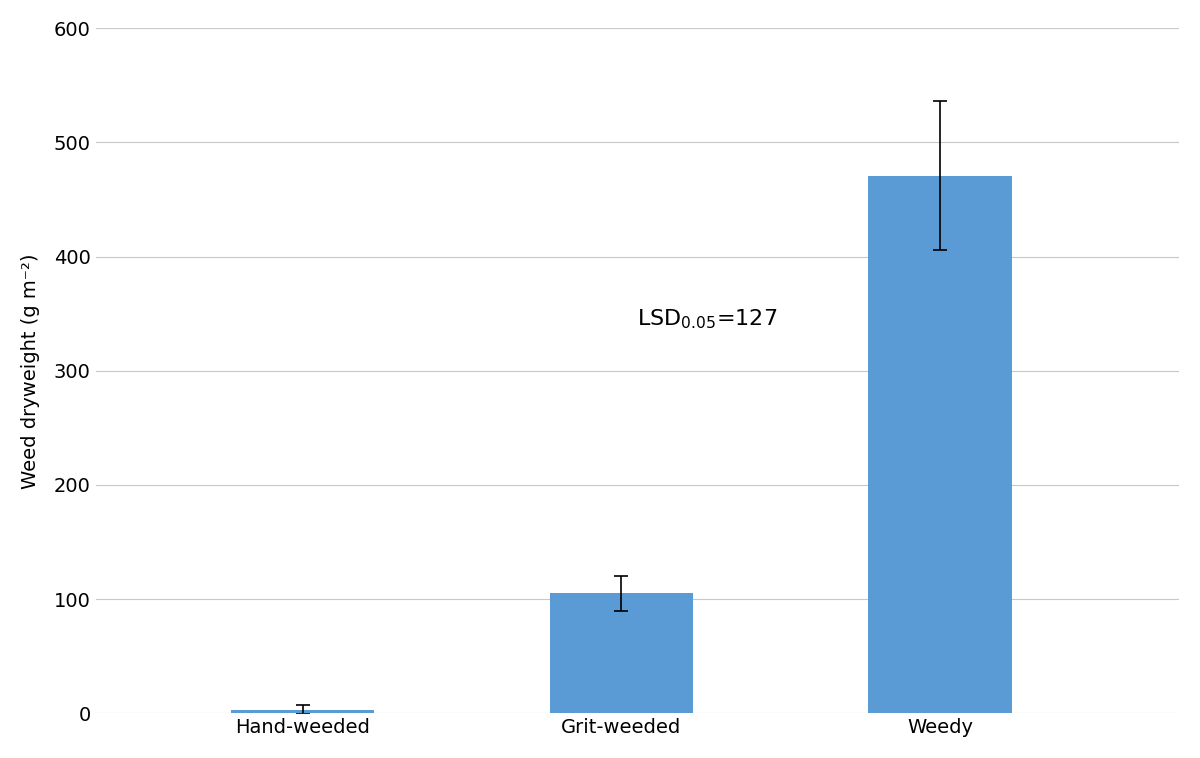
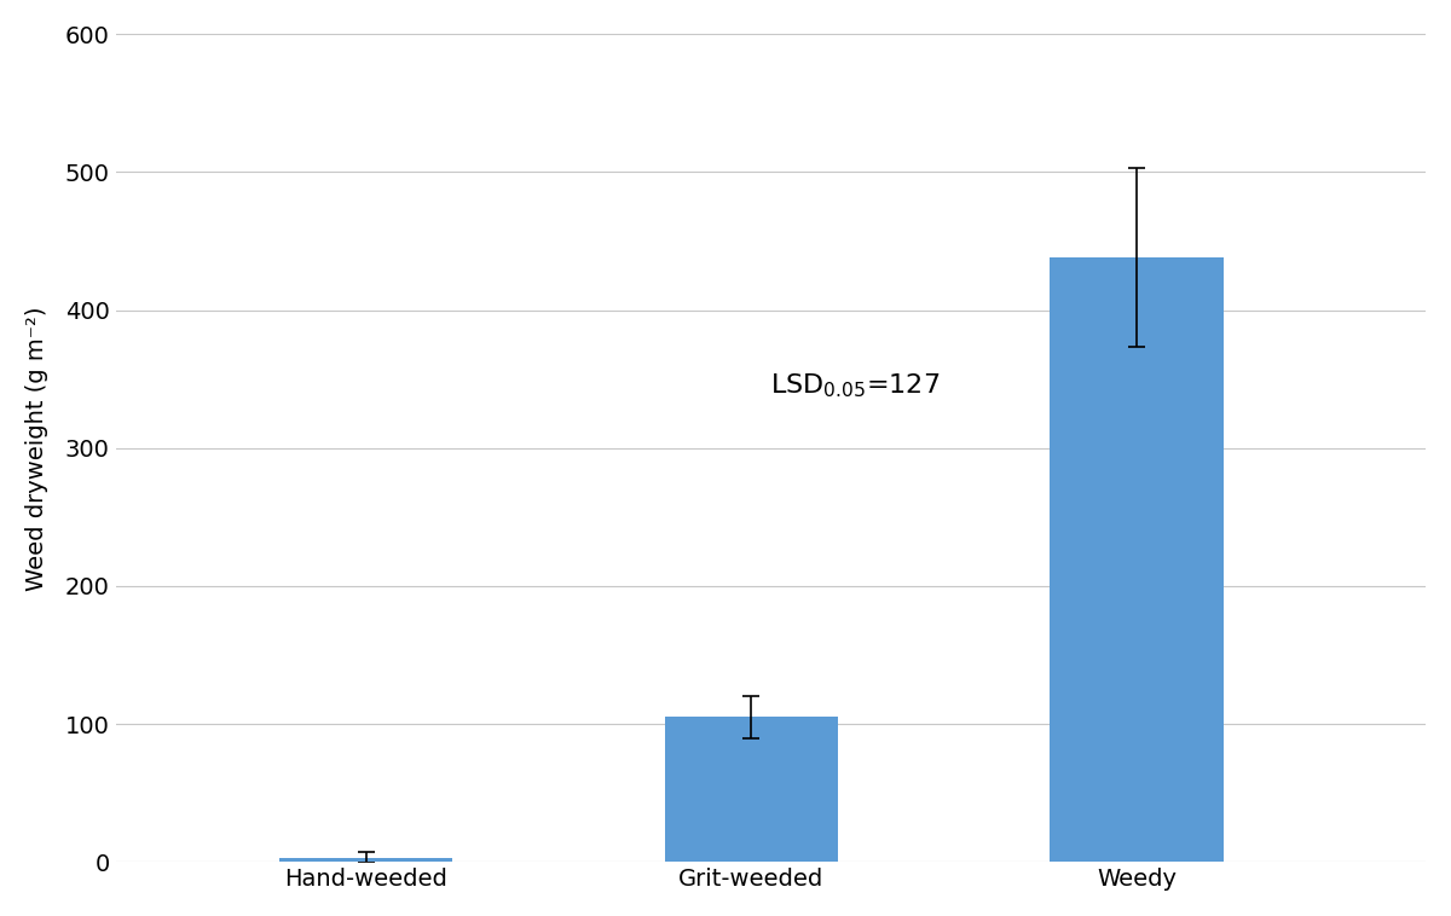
Weedy: 471 -> 438
